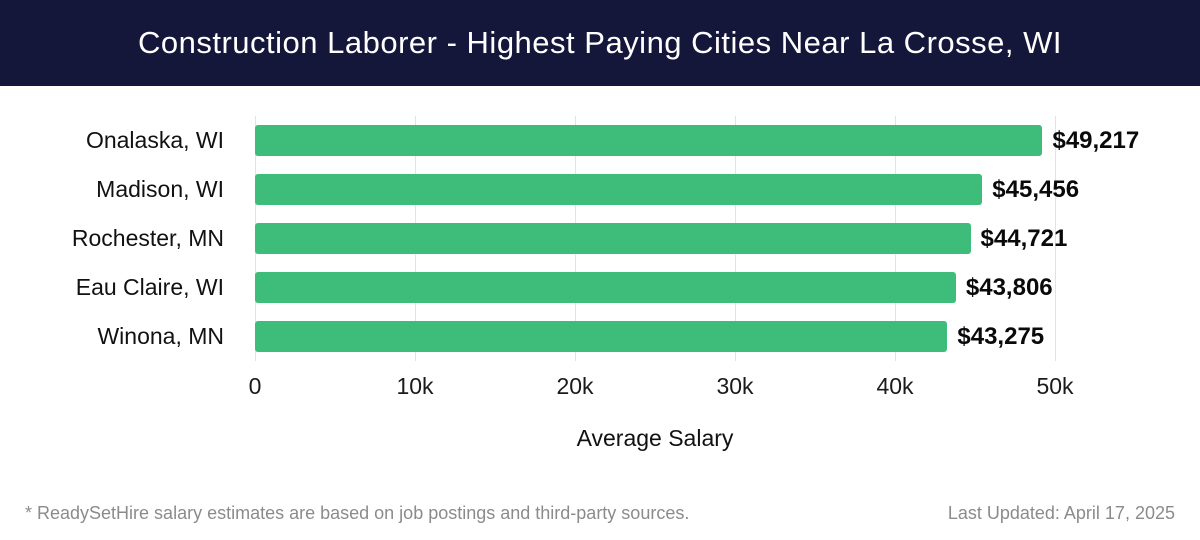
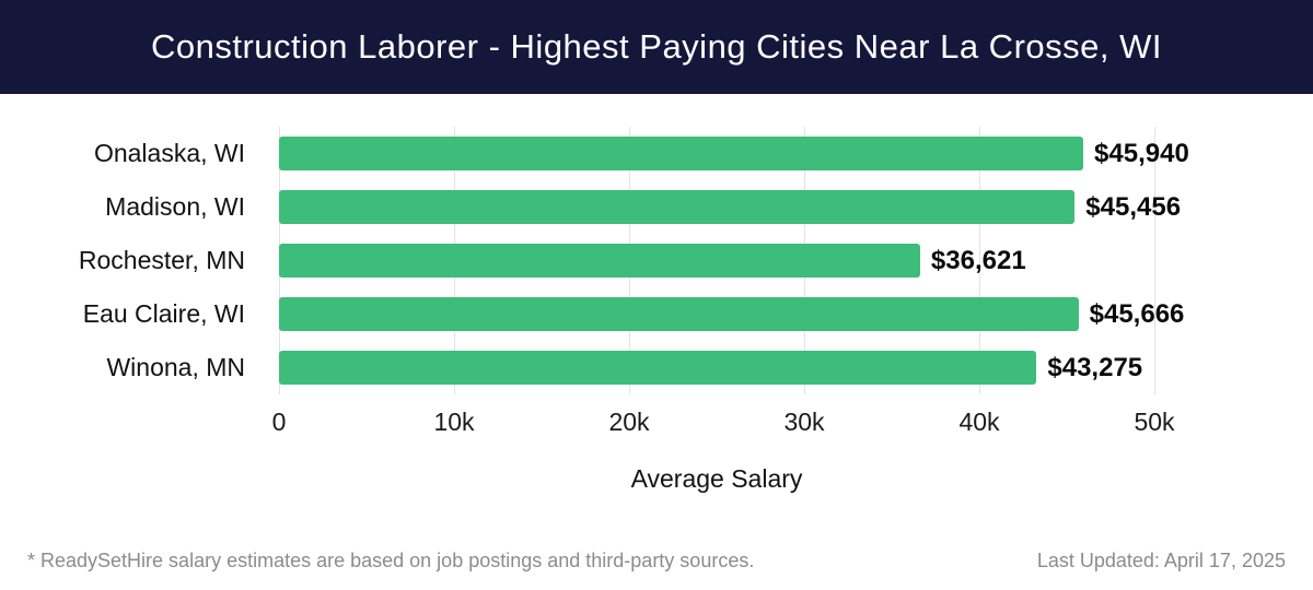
Onalaska, WI: $49,217 -> $45,940
Rochester, MN: $44,721 -> $36,621
Eau Claire, WI: $43,806 -> $45,666
